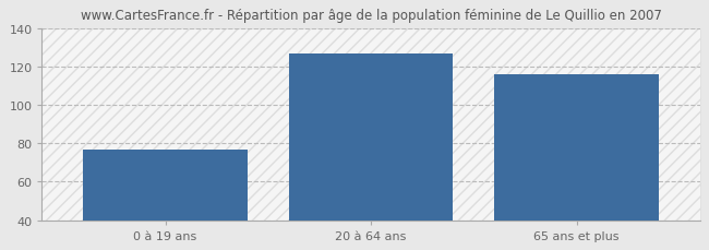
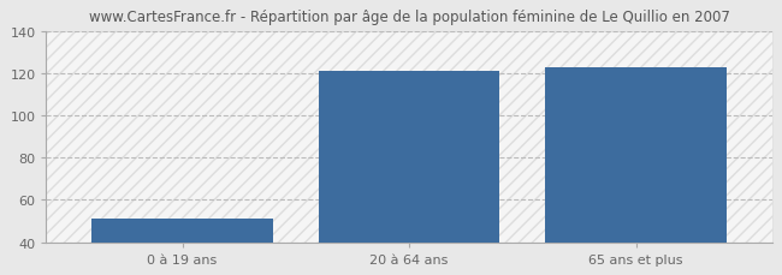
0 à 19 ans: 77 -> 51
20 à 64 ans: 127 -> 121
65 ans et plus: 116 -> 123
